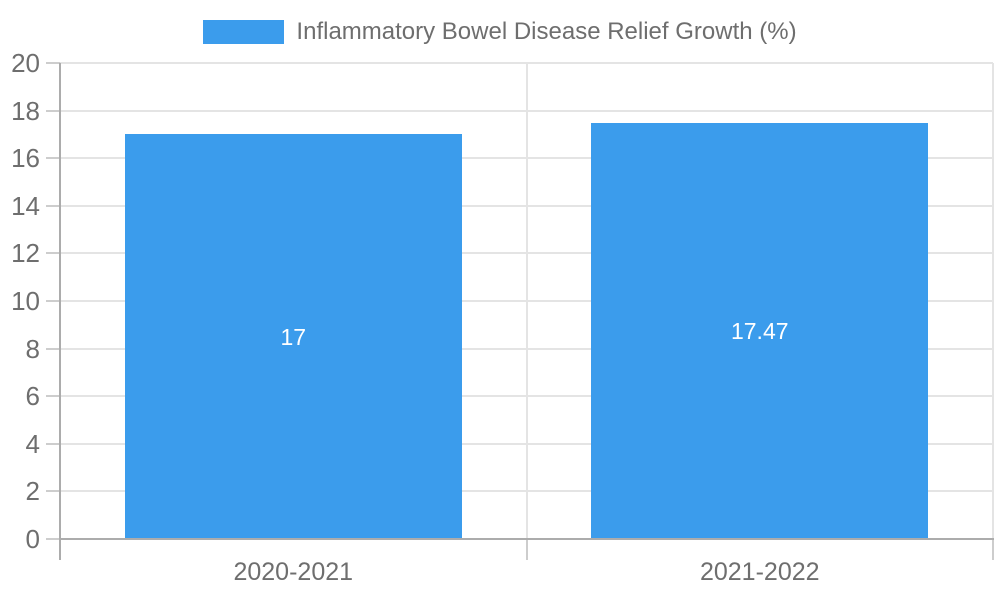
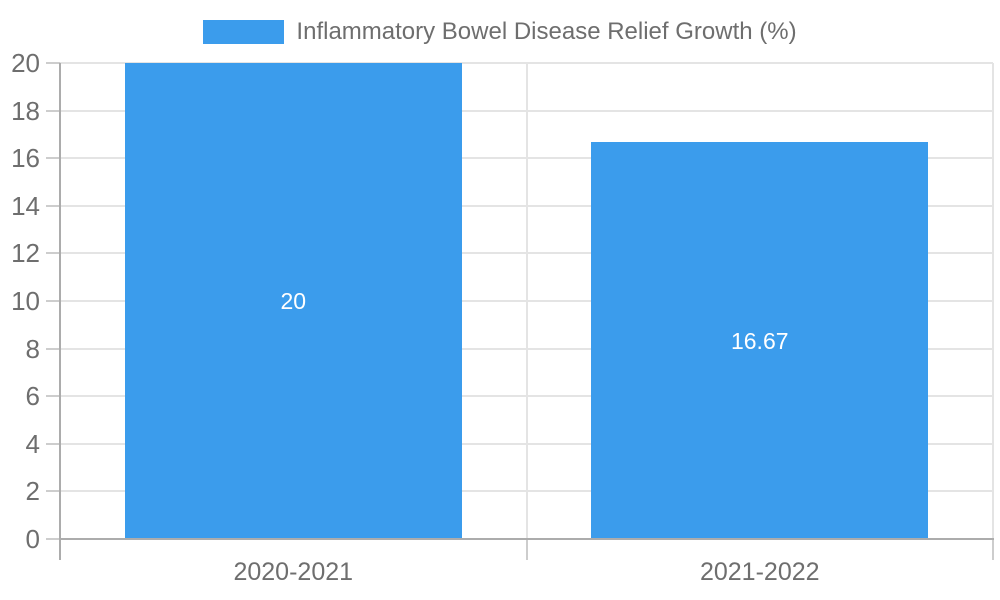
2020-2021: 17 -> 20
2021-2022: 17.47 -> 16.67
